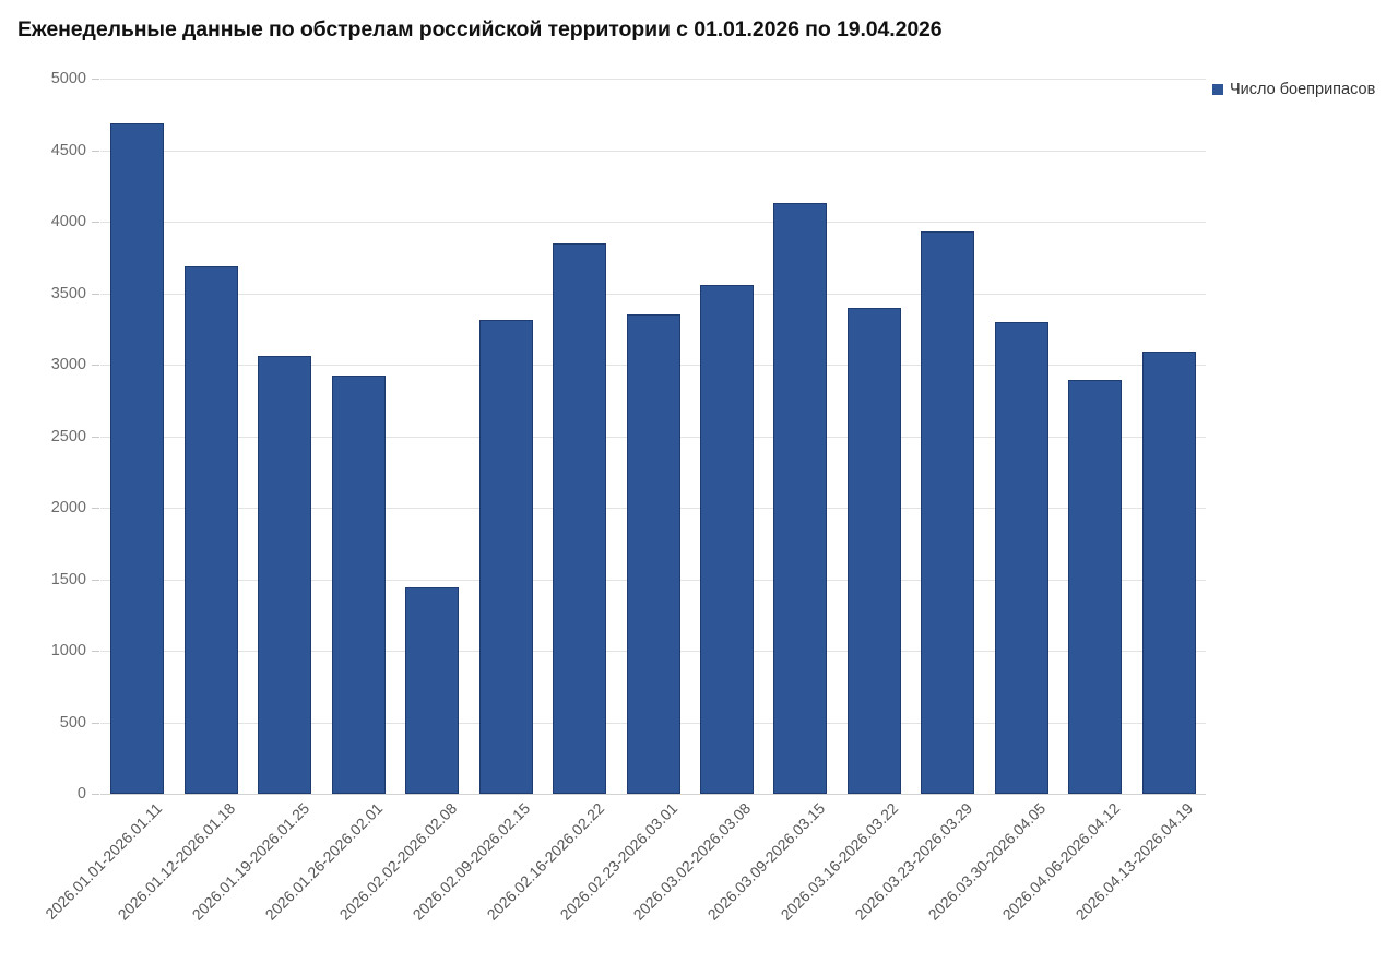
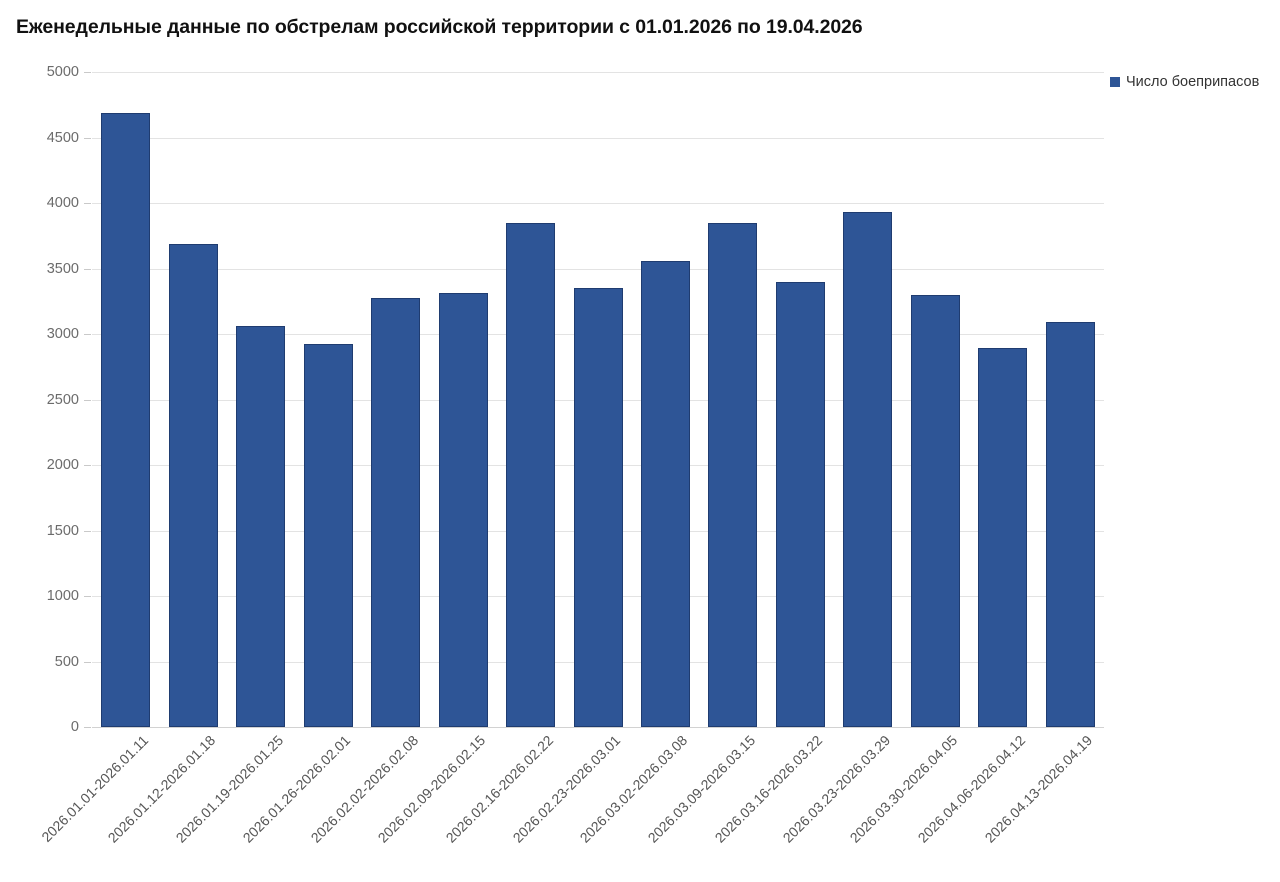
2026.02.02-2026.02.08: 1440 -> 3280
2026.03.09-2026.03.15: 4130 -> 3850
